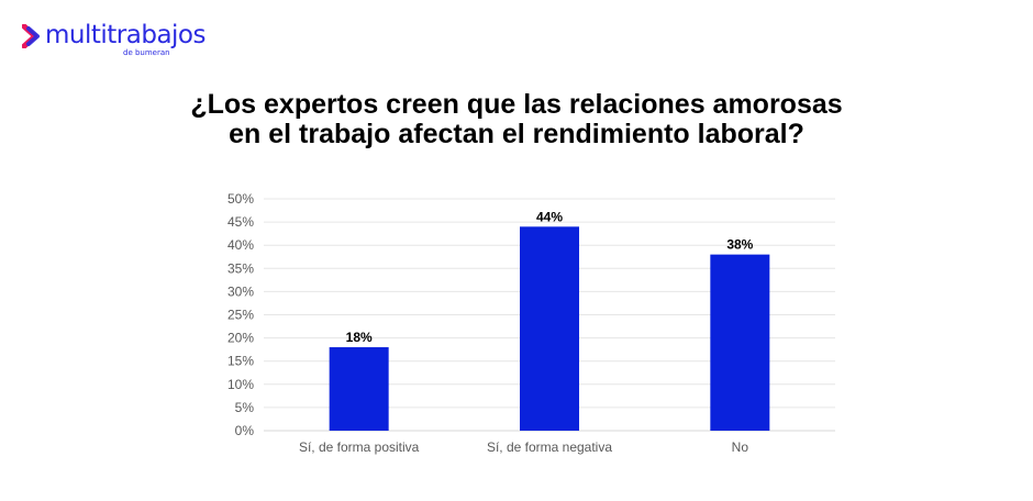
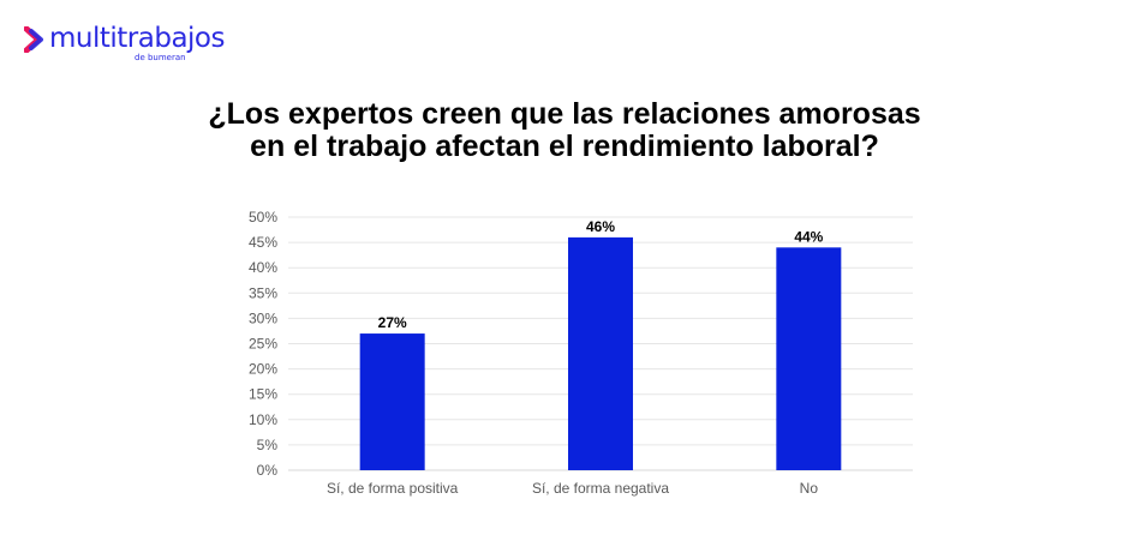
Sí, de forma positiva: 18% -> 27%
Sí, de forma negativa: 44% -> 46%
No: 38% -> 44%
